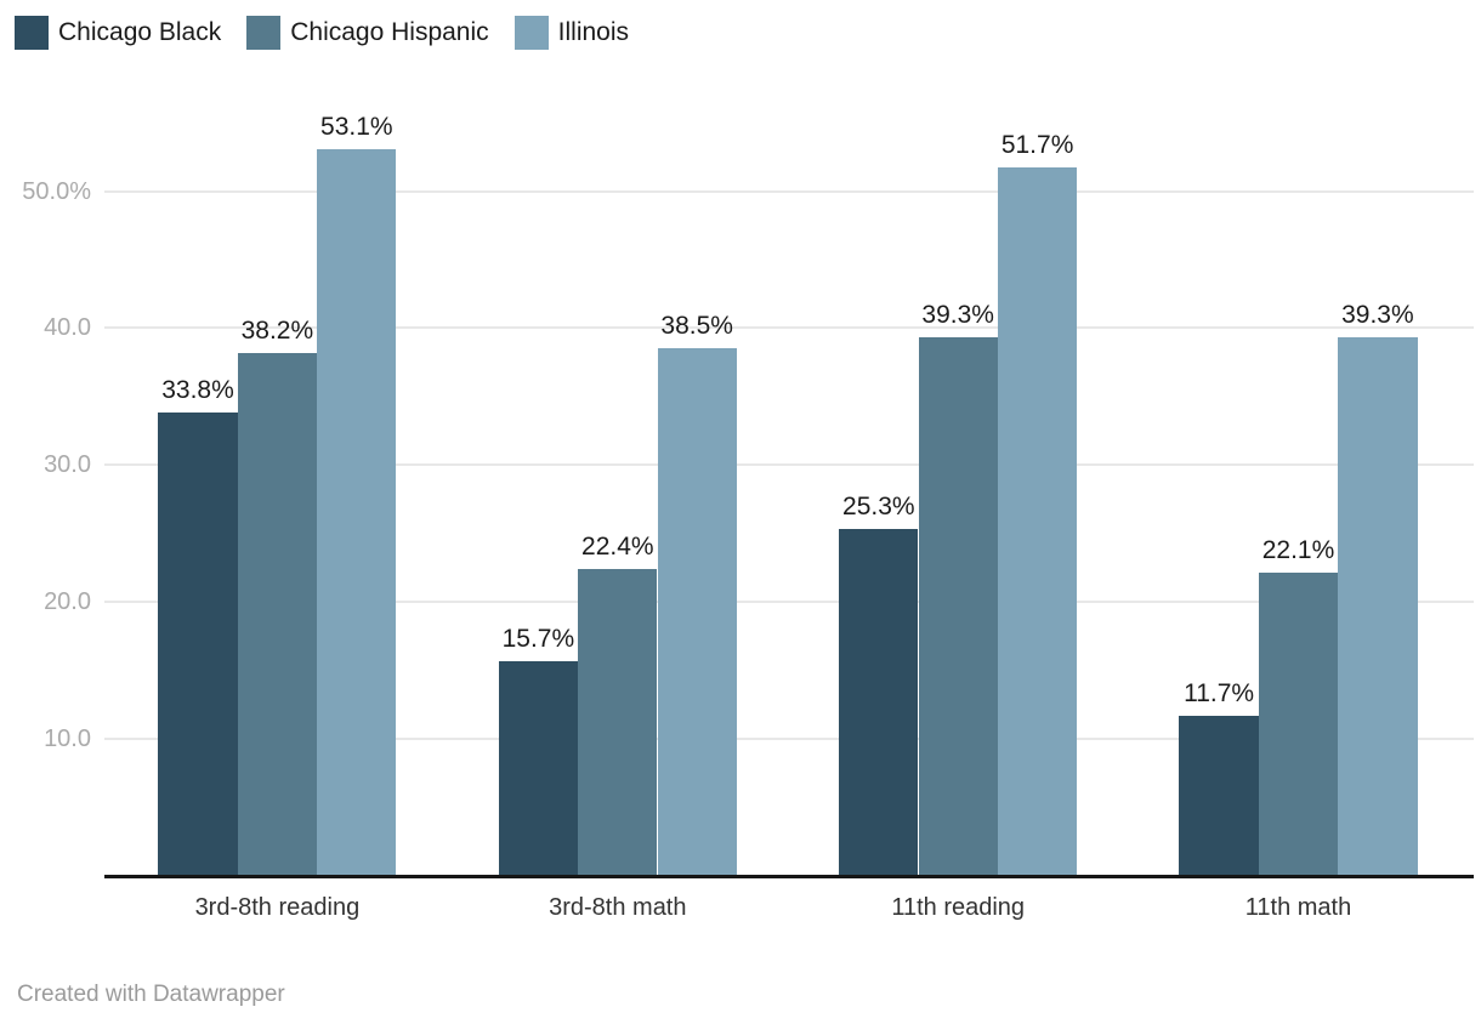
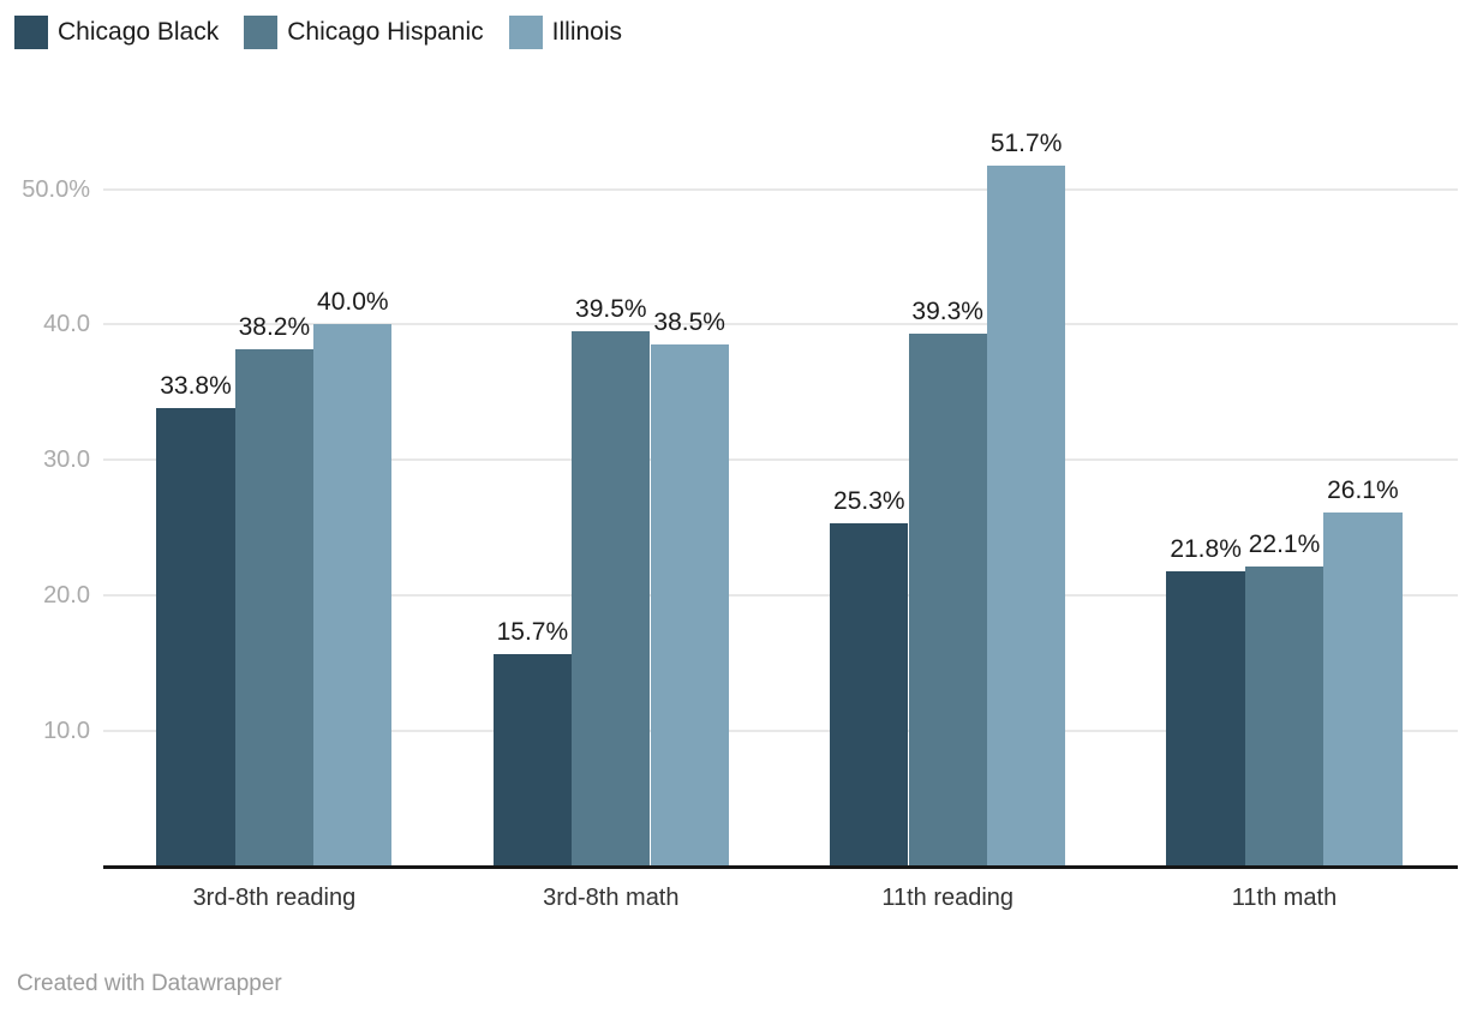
Illinois/3rd-8th reading: 53.1% -> 40.0%
Chicago Hispanic/3rd-8th math: 22.4% -> 39.5%
Chicago Black/11th math: 11.7% -> 21.8%
Illinois/11th math: 39.3% -> 26.1%
